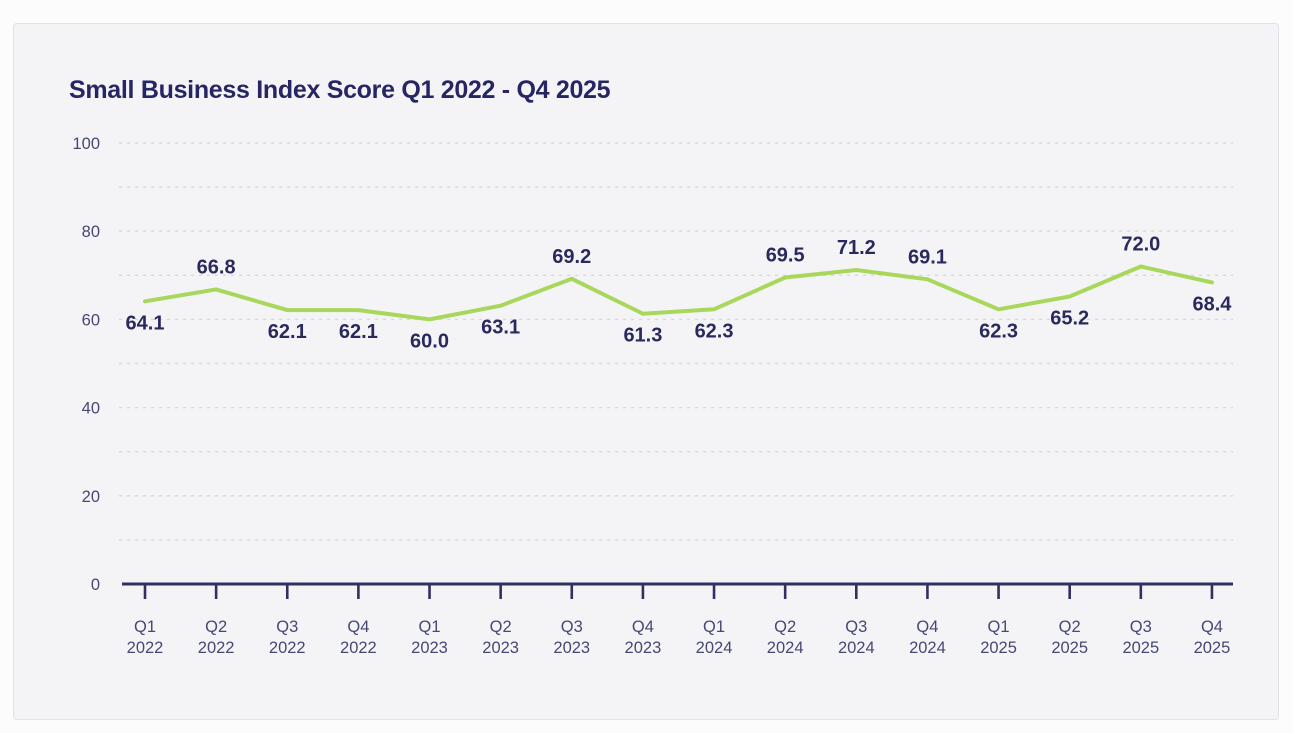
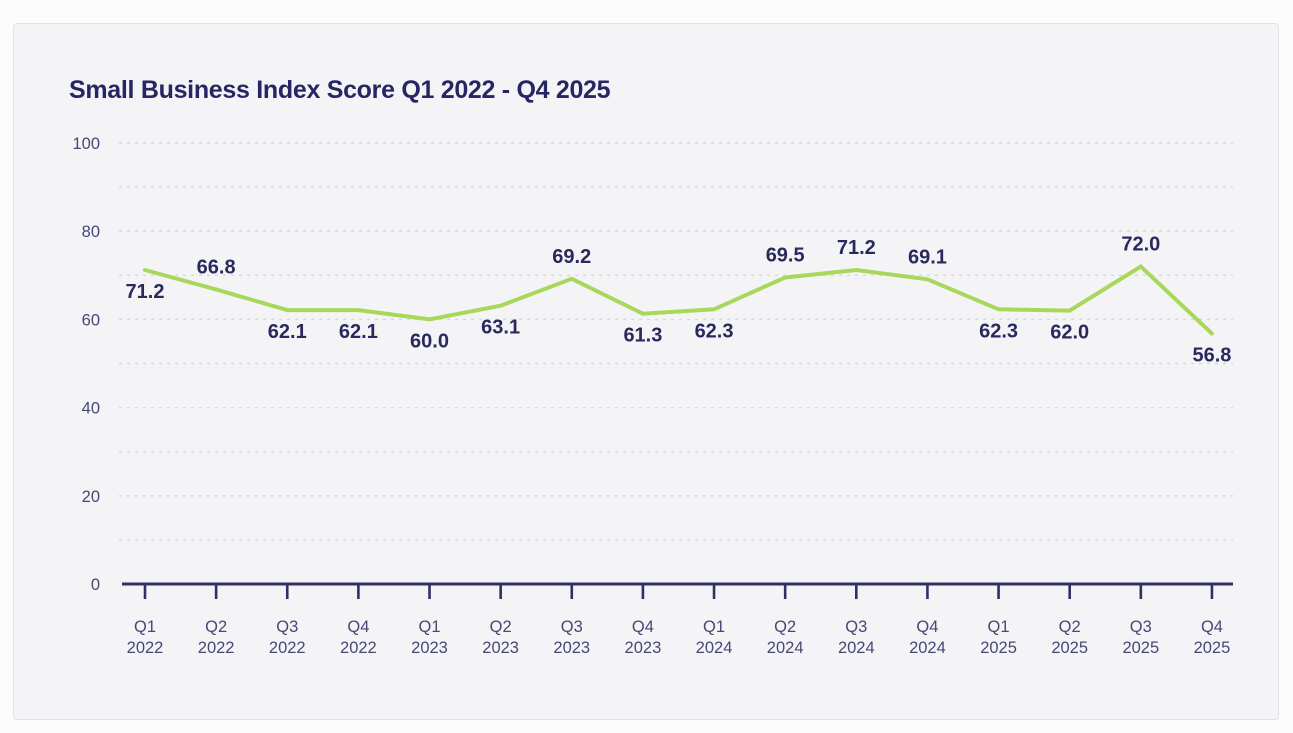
Q1 2022: 64.1 -> 71.2
Q2 2025: 65.2 -> 62.0
Q4 2025: 68.4 -> 56.8
